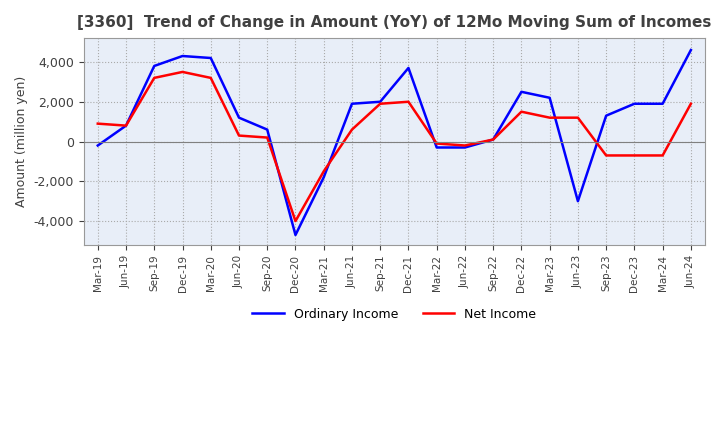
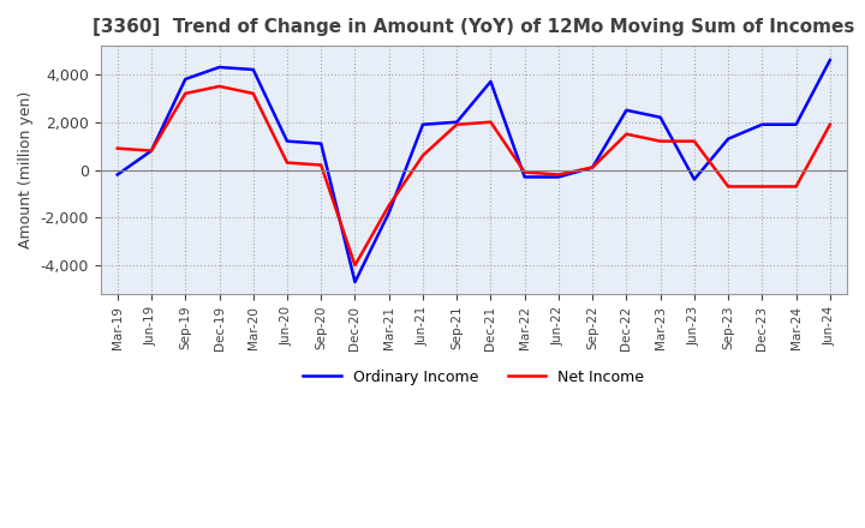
Ordinary Income/Sep-20: 600 -> 1,100
Ordinary Income/Jun-23: -3,000 -> -400
